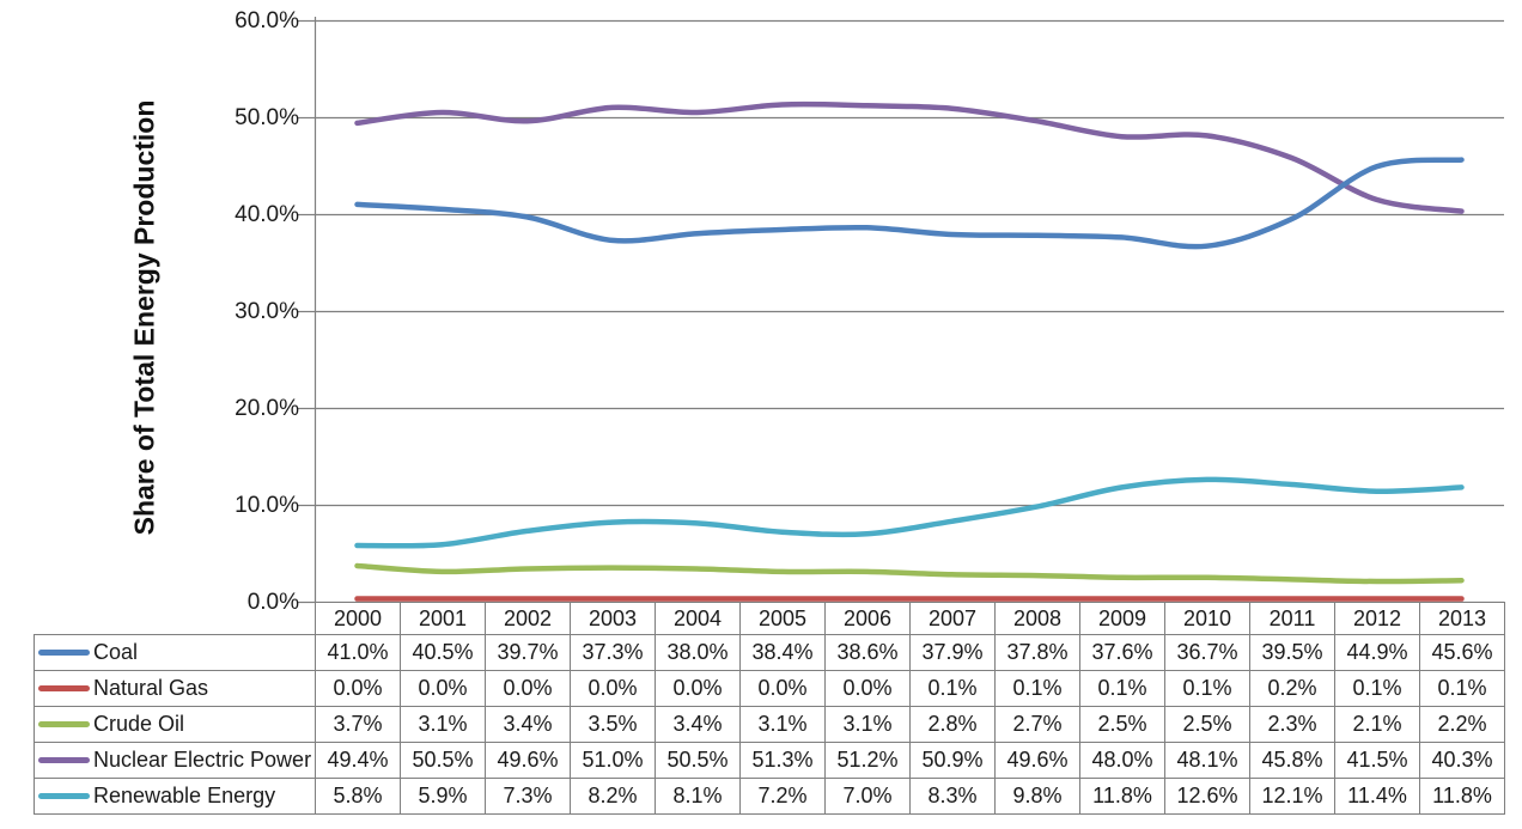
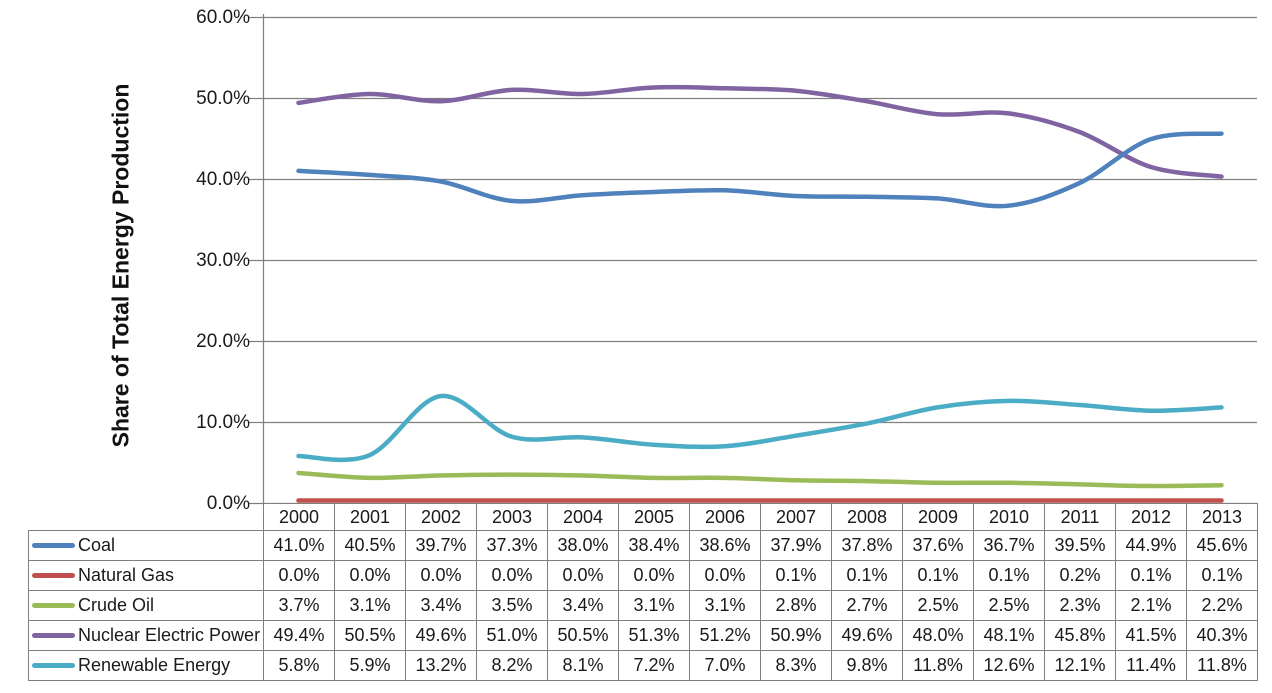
Renewable Energy/2002: 7.3% -> 13.2%
